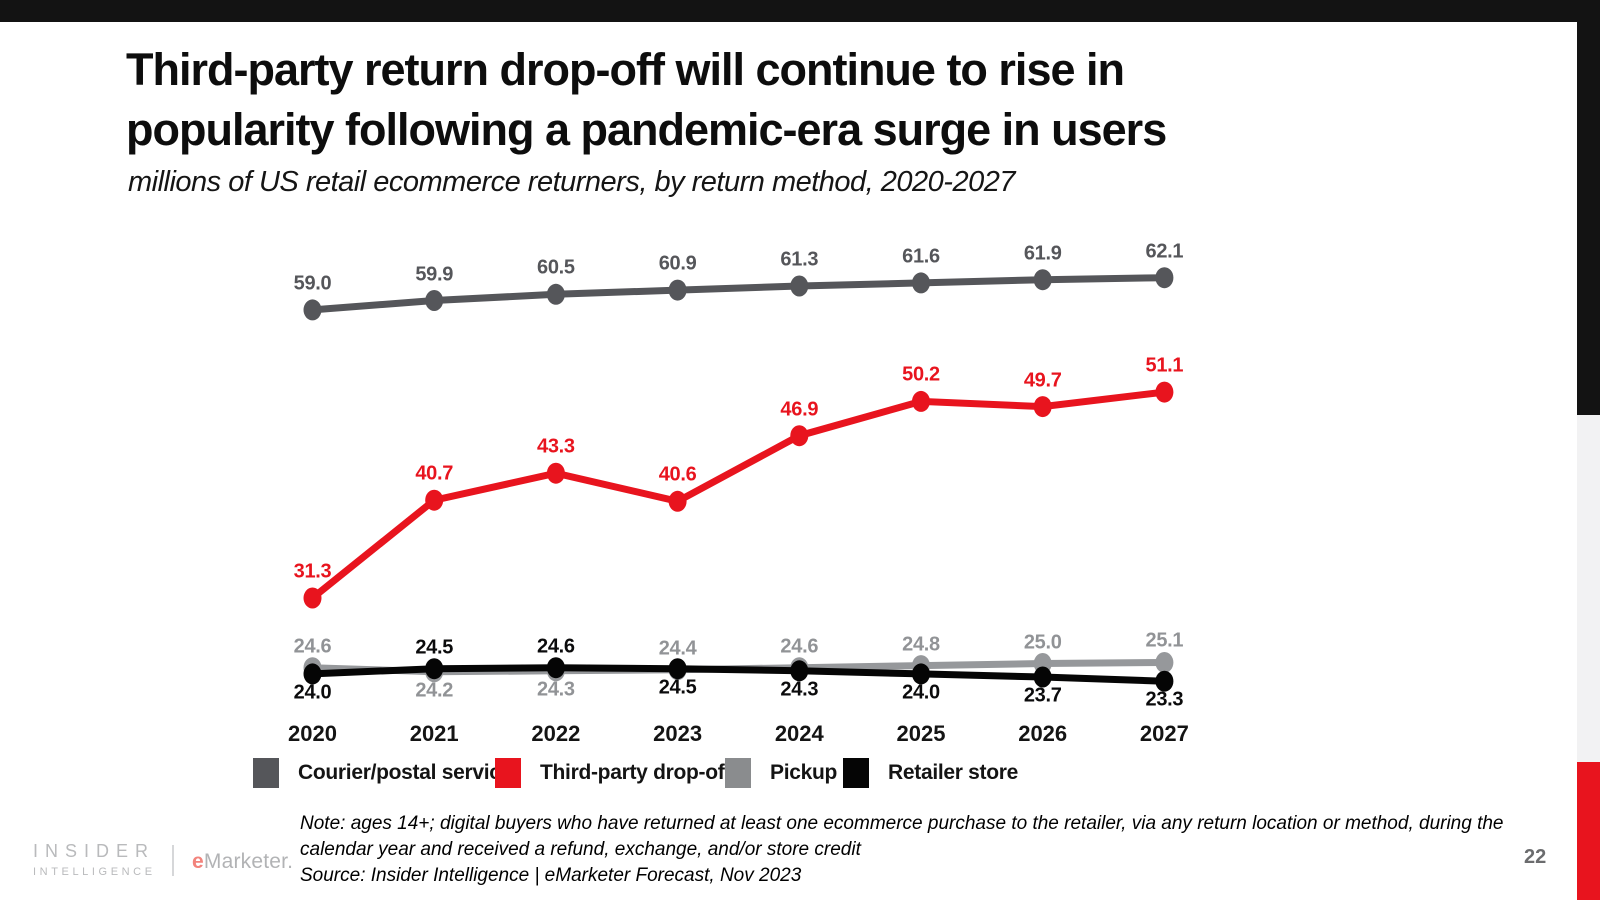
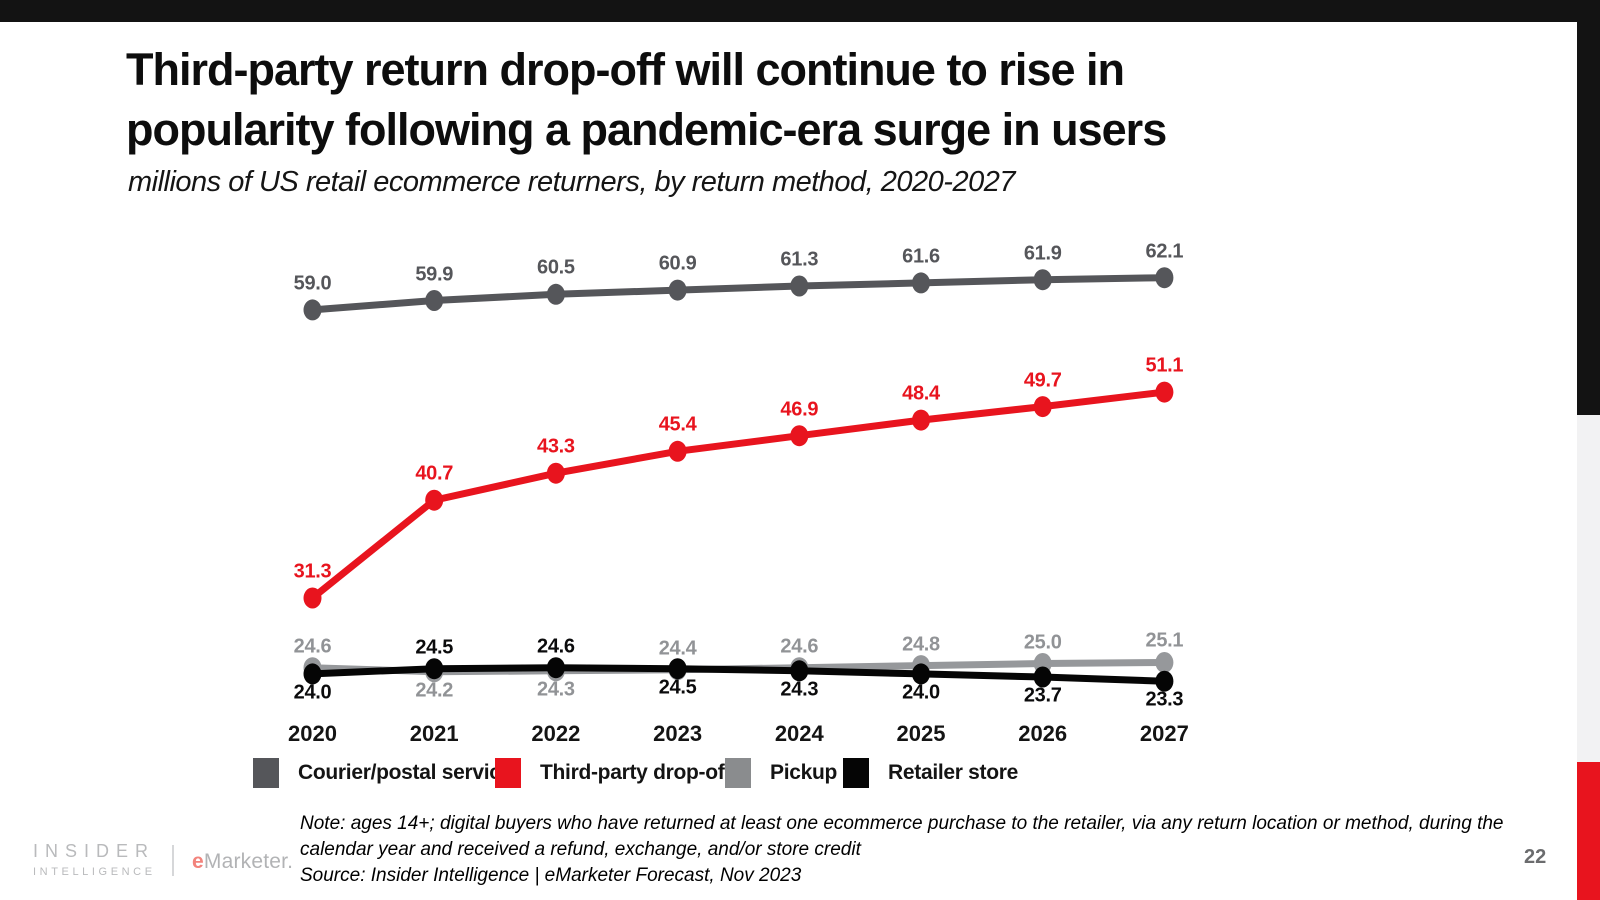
Third-party drop-off/2023: 40.6 -> 45.4
Third-party drop-off/2025: 50.2 -> 48.4
